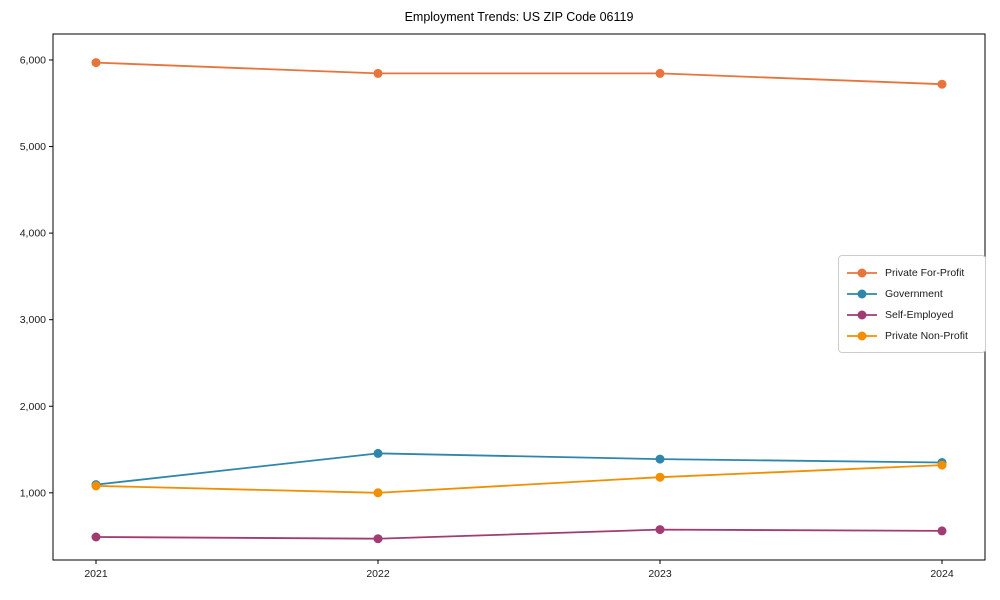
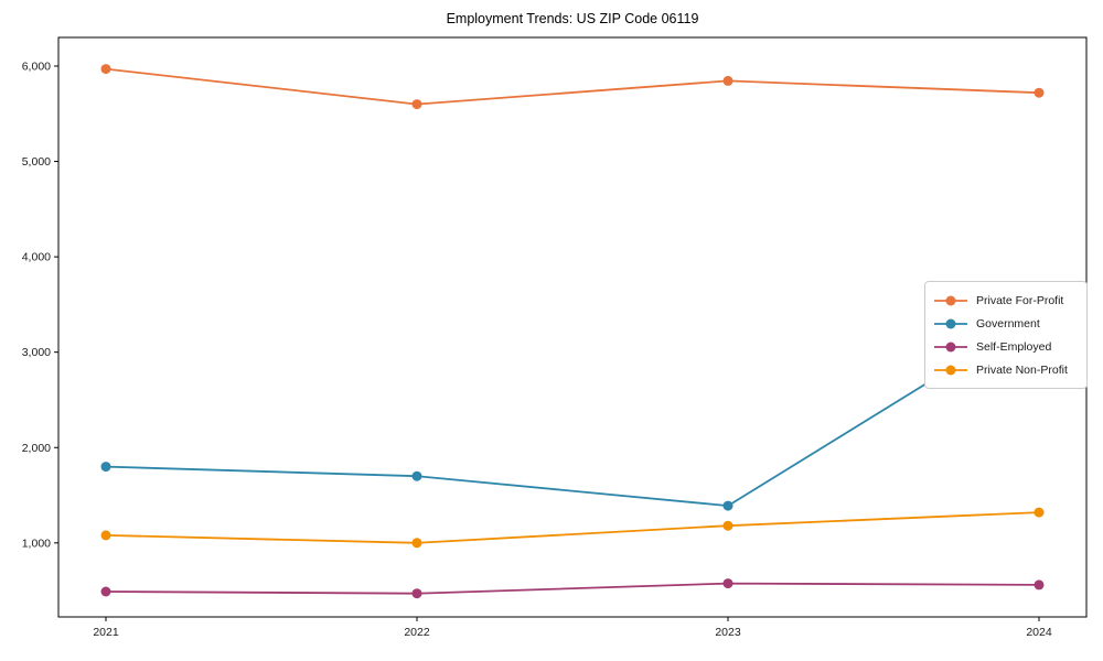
Government/2021: 1100 -> 1800
Private For-Profit/2022: 5800 -> 5600
Government/2022: 1500 -> 1700
Government/2024: 1400 -> 3400
